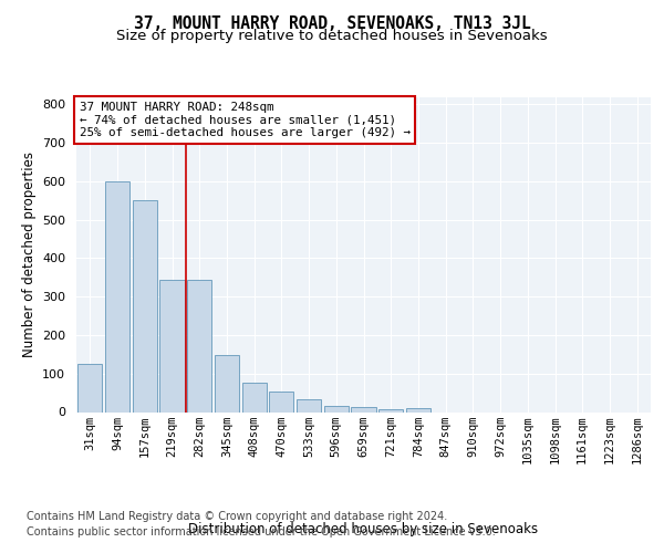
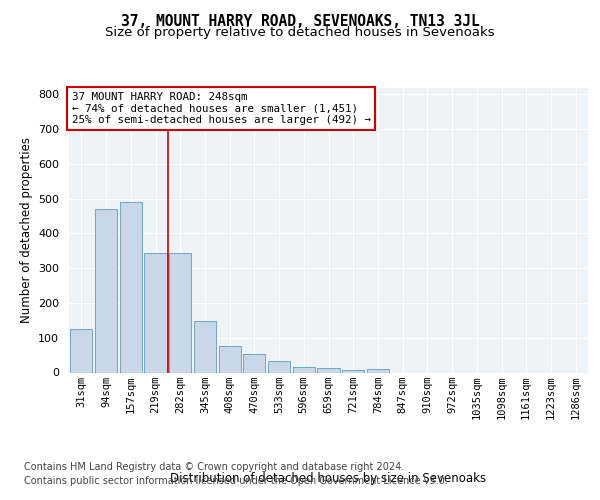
94sqm: 600 -> 470
157sqm: 550 -> 490
